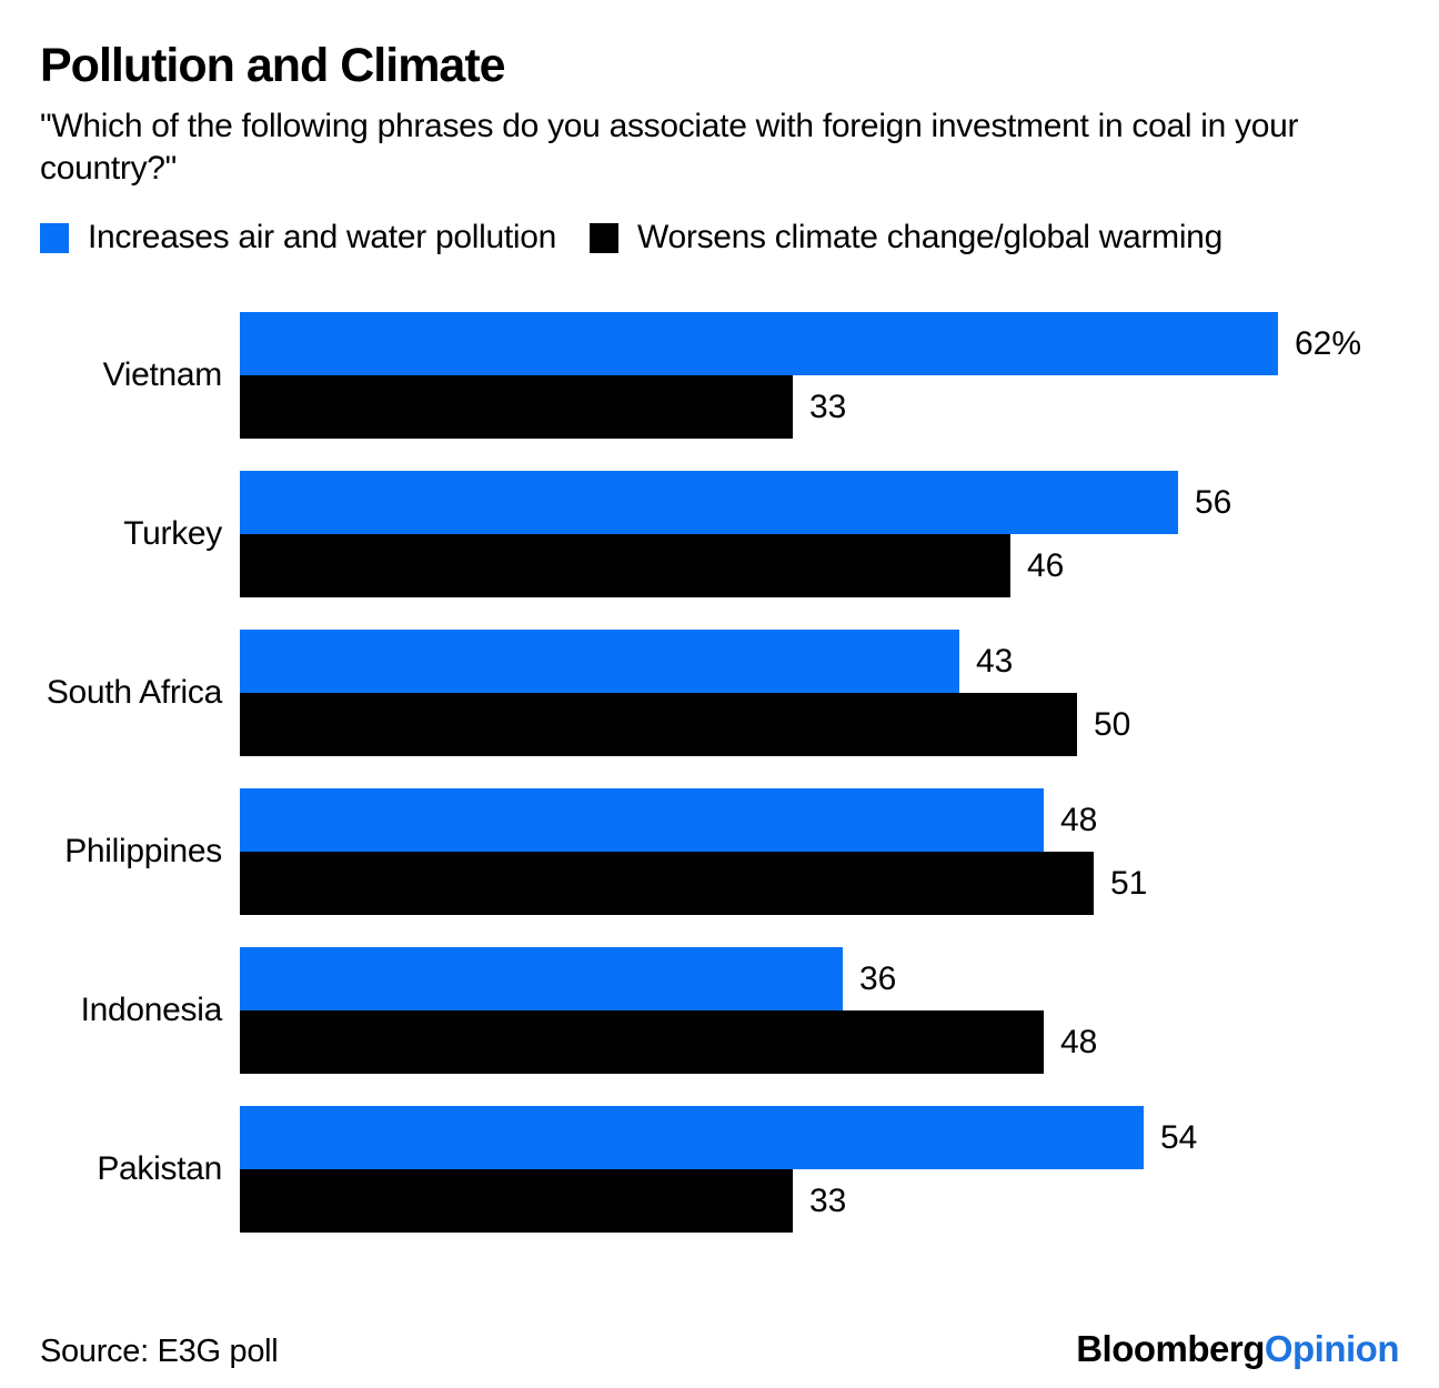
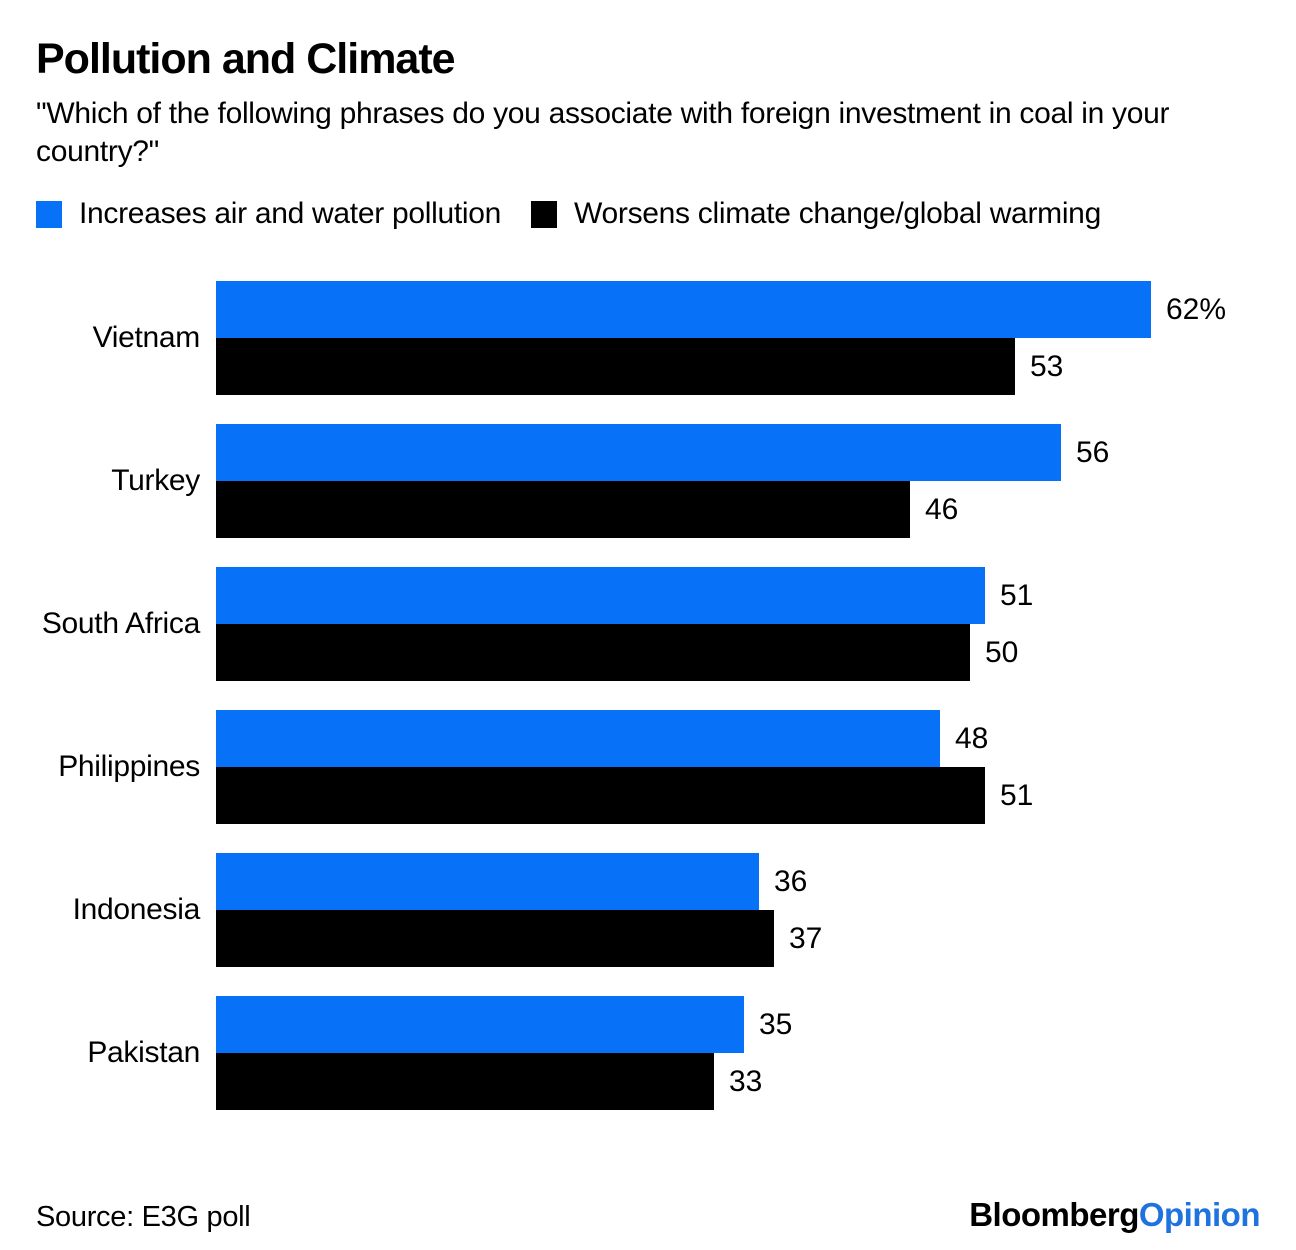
Worsens climate change/global warming/Vietnam: 33 -> 53
Increases air and water pollution/South Africa: 43 -> 51
Worsens climate change/global warming/Indonesia: 48 -> 37
Increases air and water pollution/Pakistan: 54 -> 35
